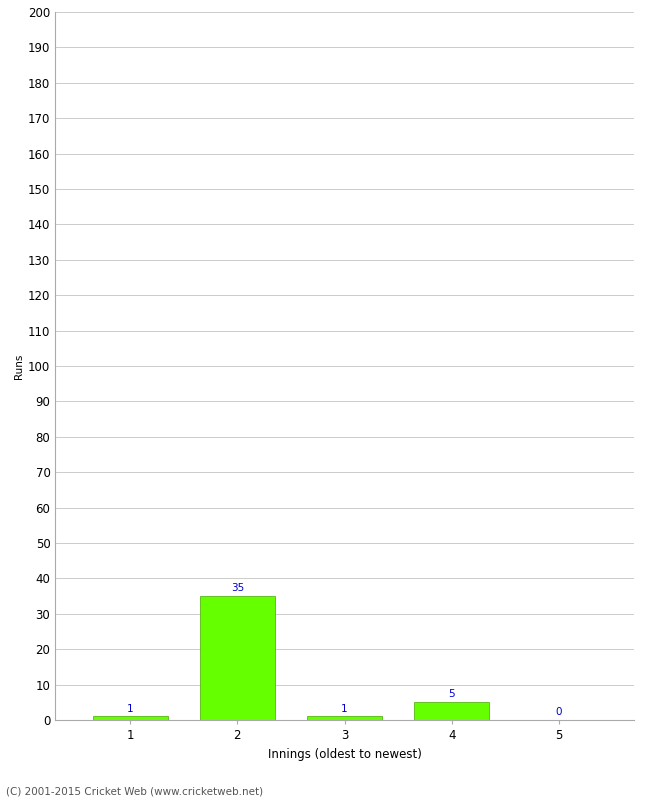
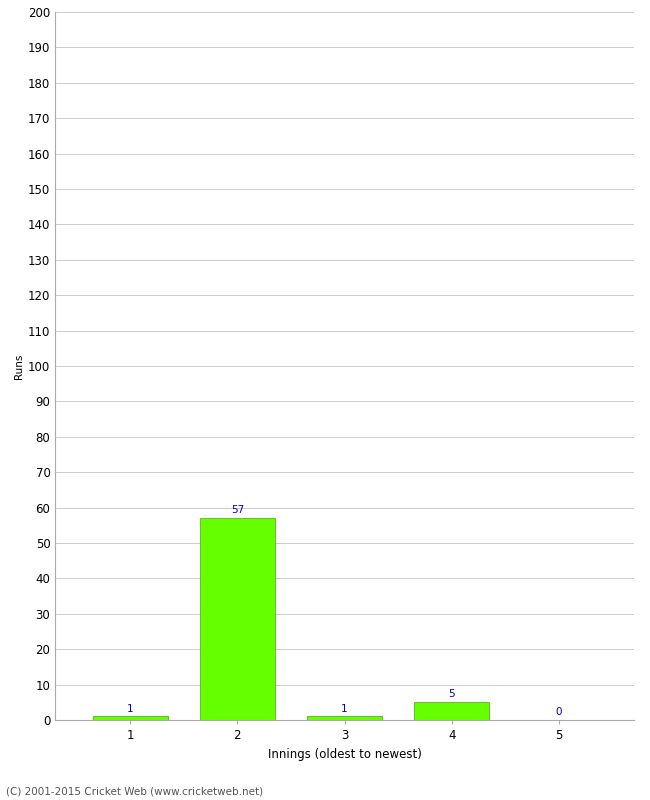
2: 35 -> 57
